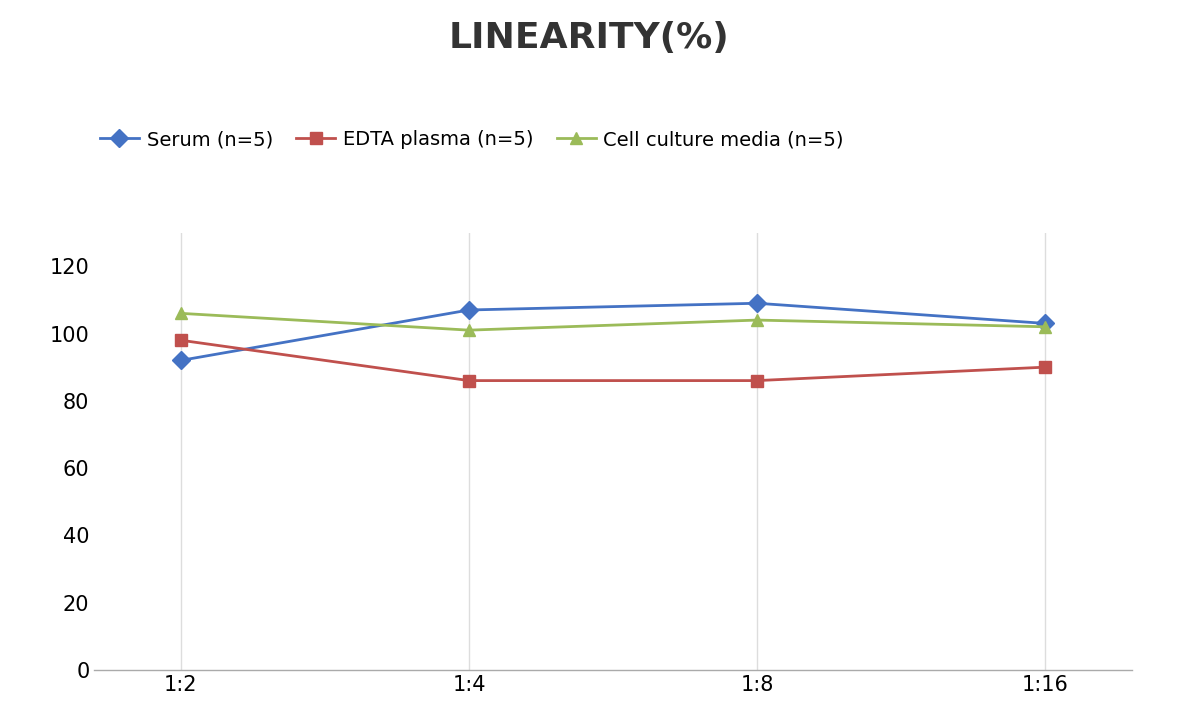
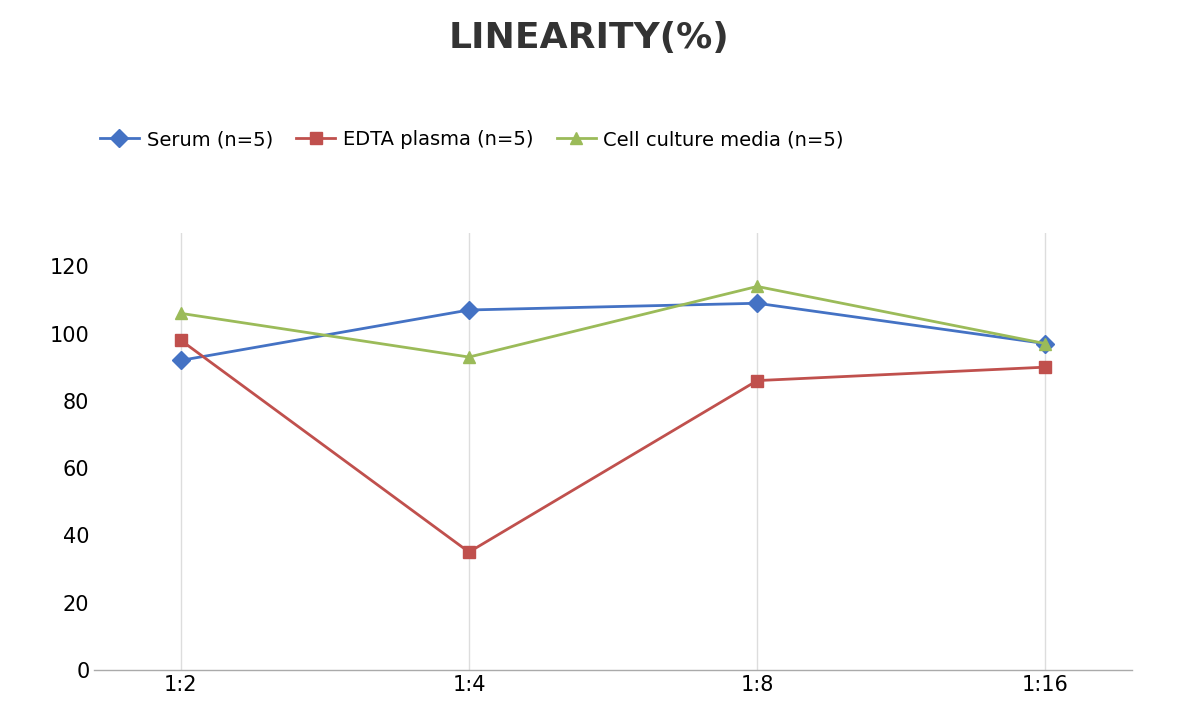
EDTA plasma (n=5)/1:4: 86 -> 35
Cell culture media (n=5)/1:4: 101 -> 93
Cell culture media (n=5)/1:8: 104 -> 114
Serum (n=5)/1:16: 103 -> 97
Cell culture media (n=5)/1:16: 102 -> 97
